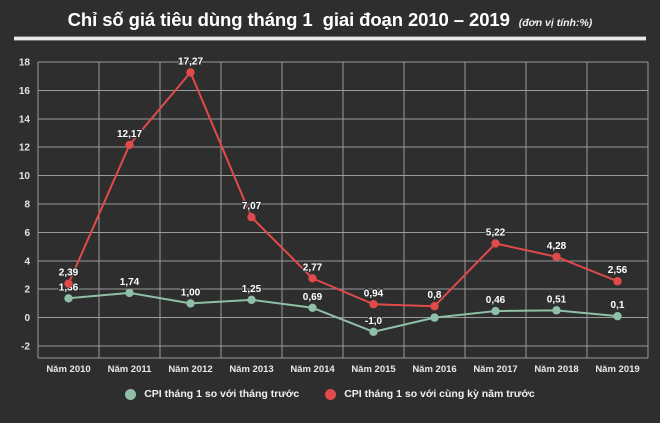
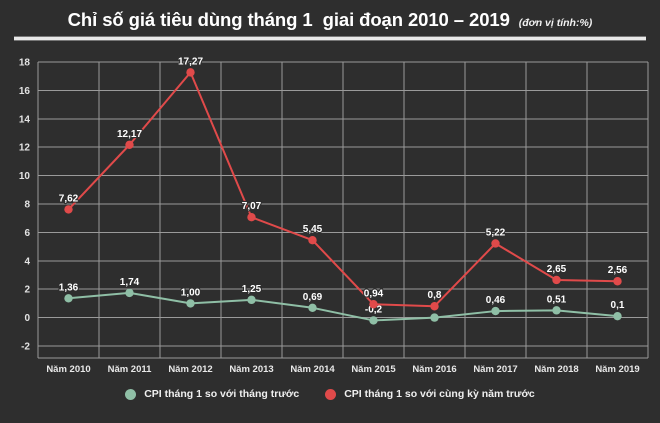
CPI tháng 1 so với cùng kỳ năm trước/Năm 2010: 2,39 -> 7,62
CPI tháng 1 so với cùng kỳ năm trước/Năm 2014: 2,77 -> 5,45
CPI tháng 1 so với tháng trước/Năm 2015: -1,0 -> -0,2
CPI tháng 1 so với cùng kỳ năm trước/Năm 2018: 4,28 -> 2,65
